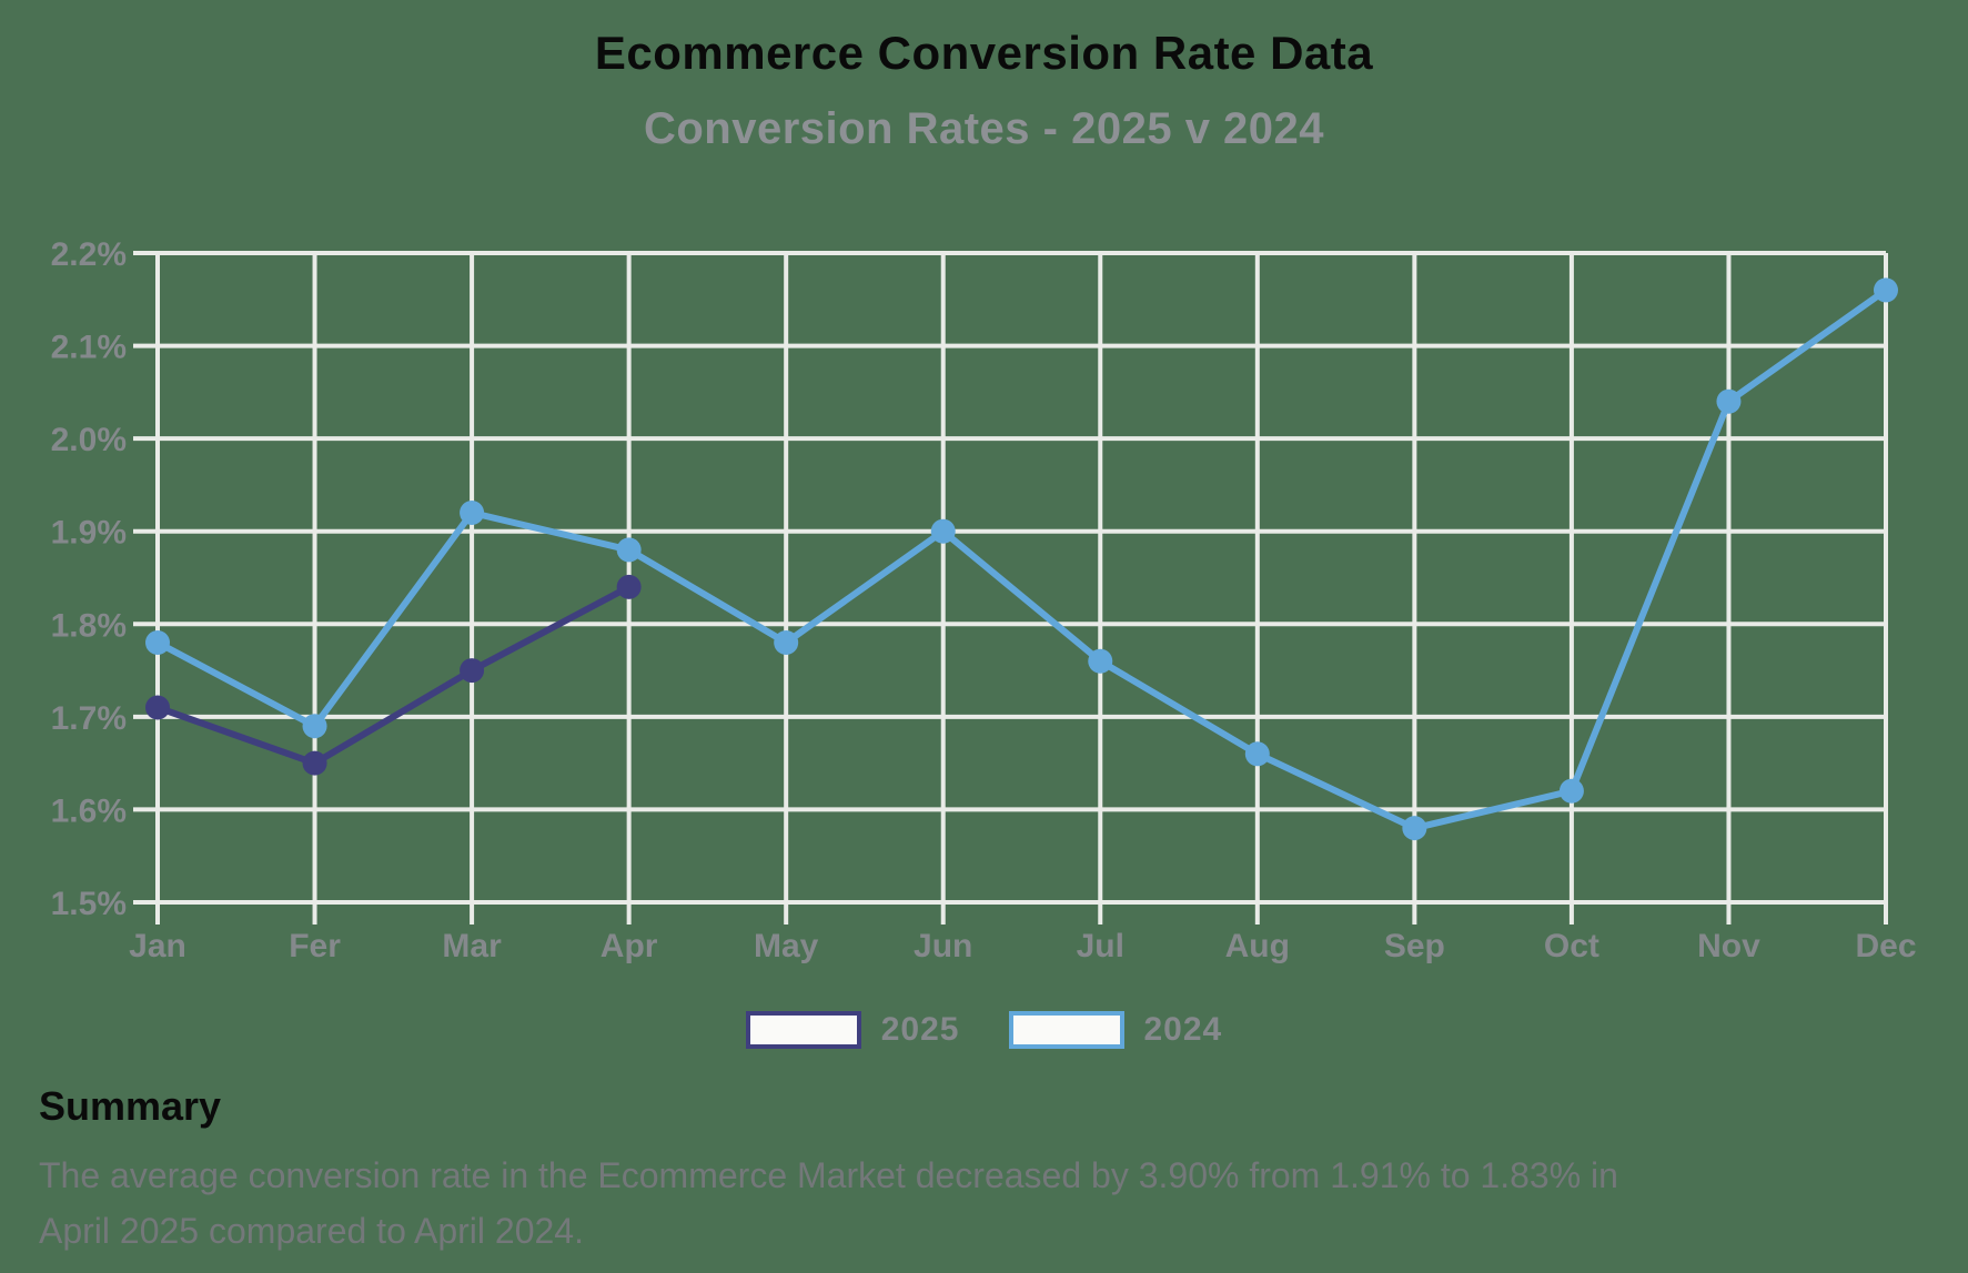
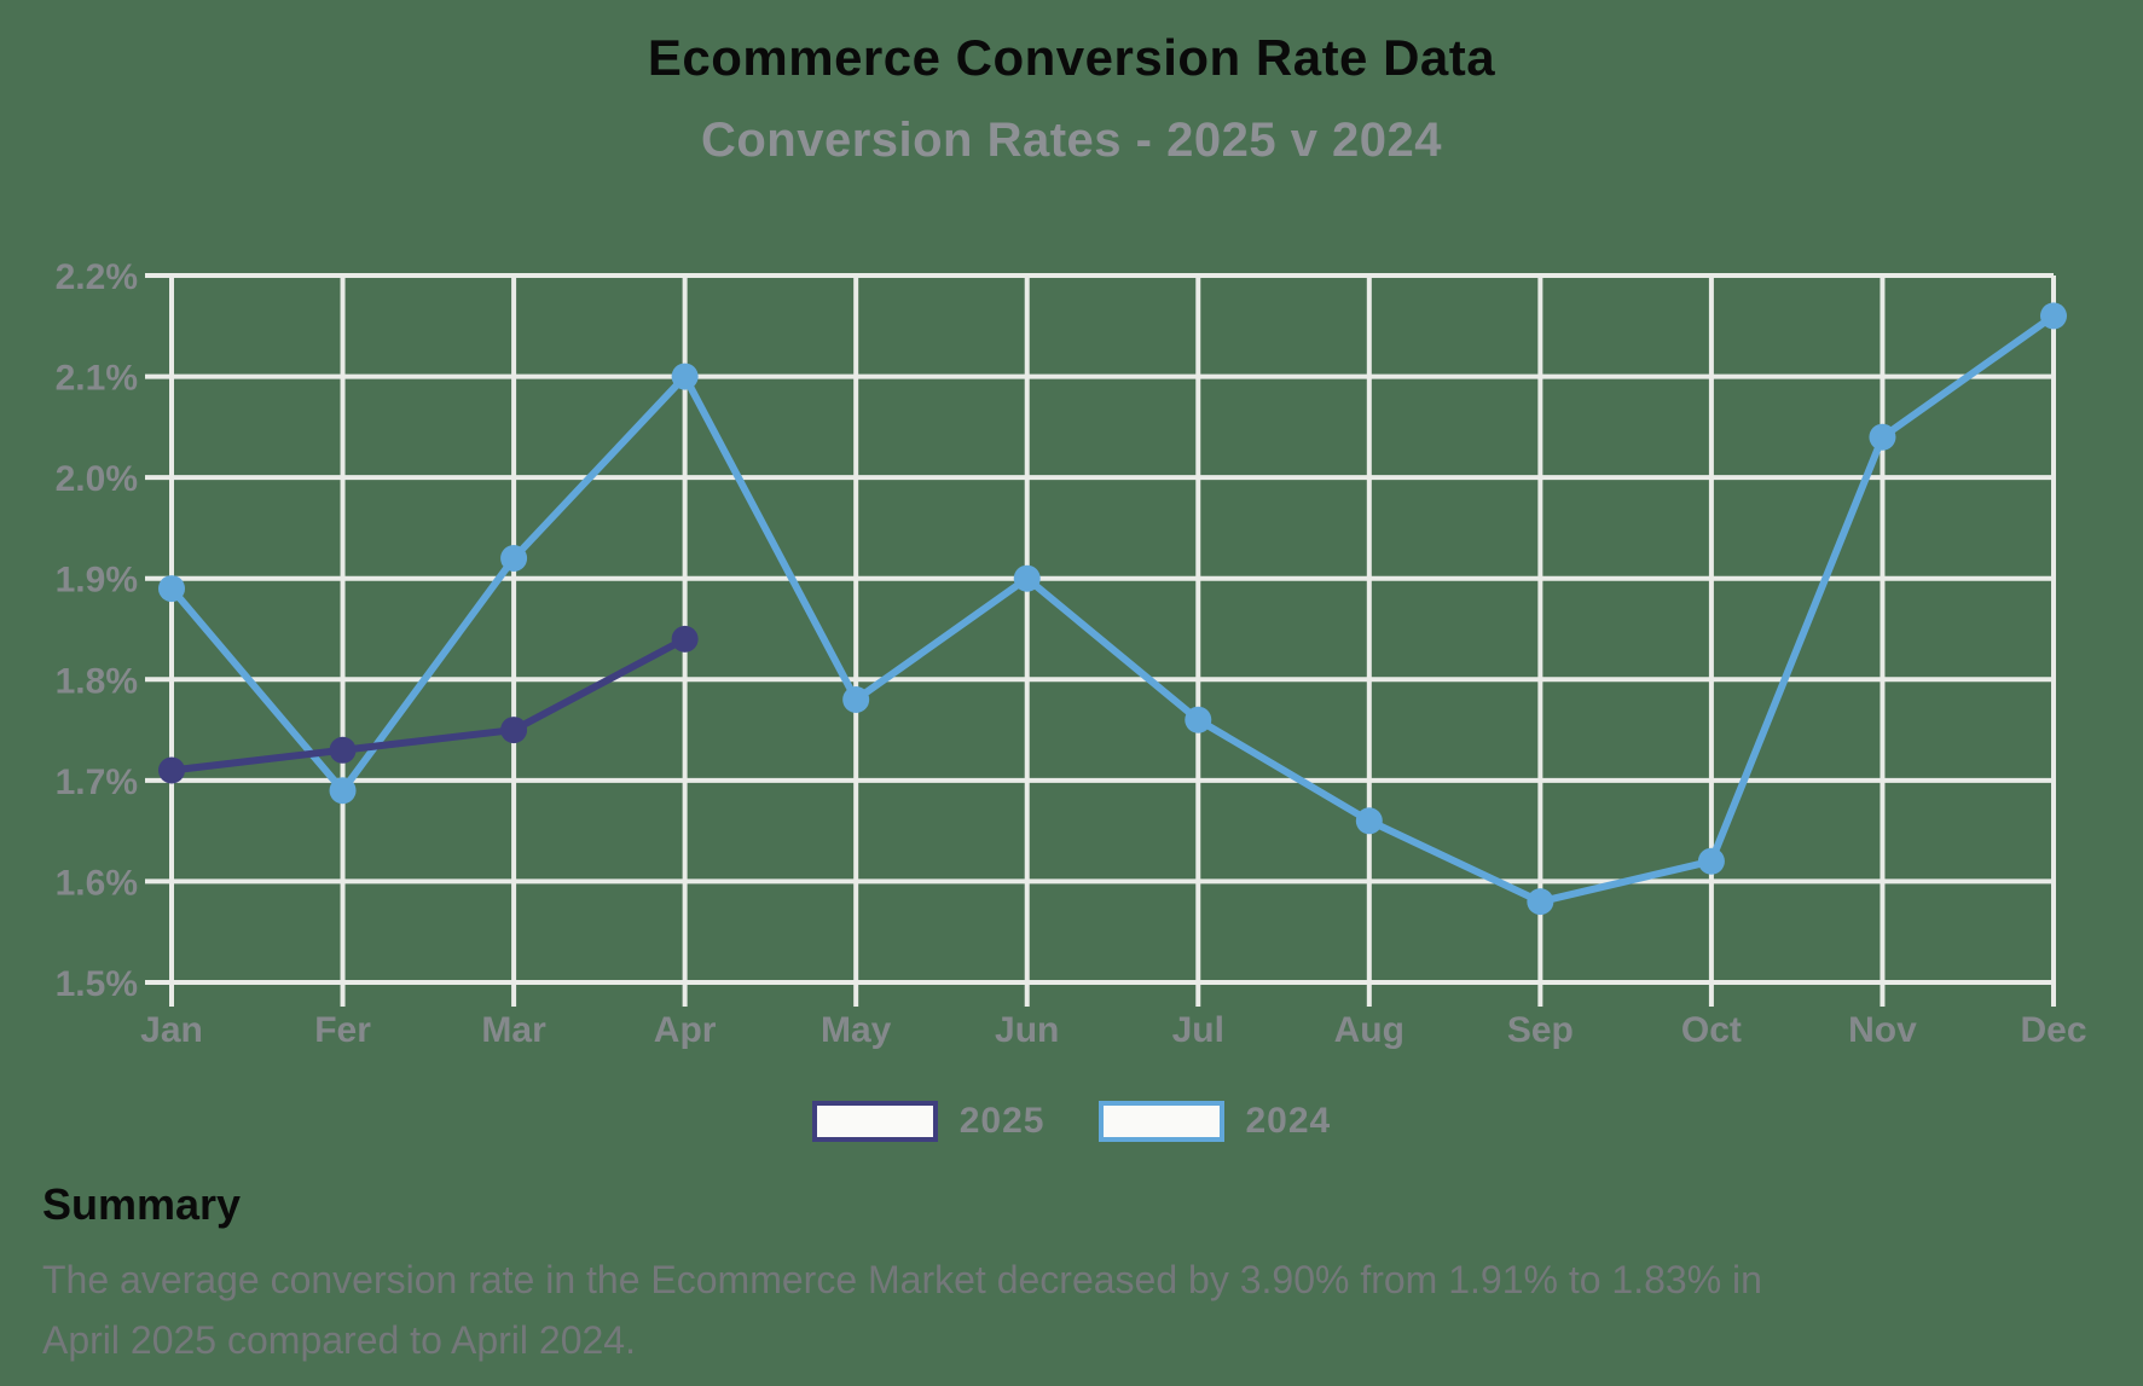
2024/Jan: 1.78% -> 1.89%
2025/Fer: 1.65% -> 1.73%
2024/Apr: 1.88% -> 2.10%
